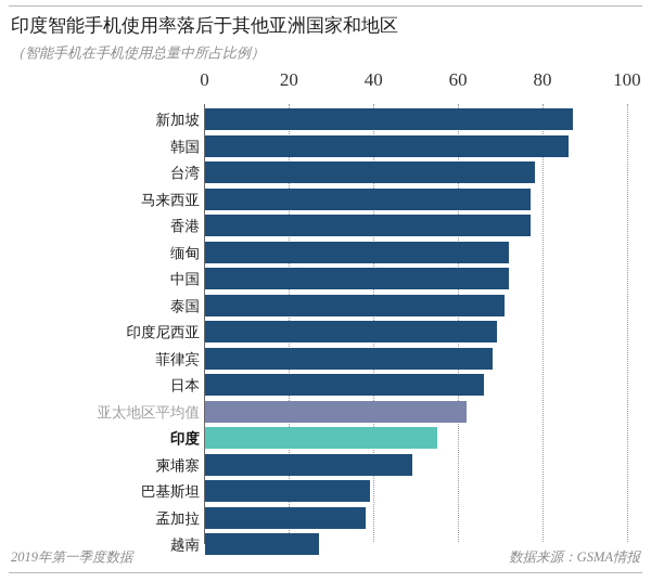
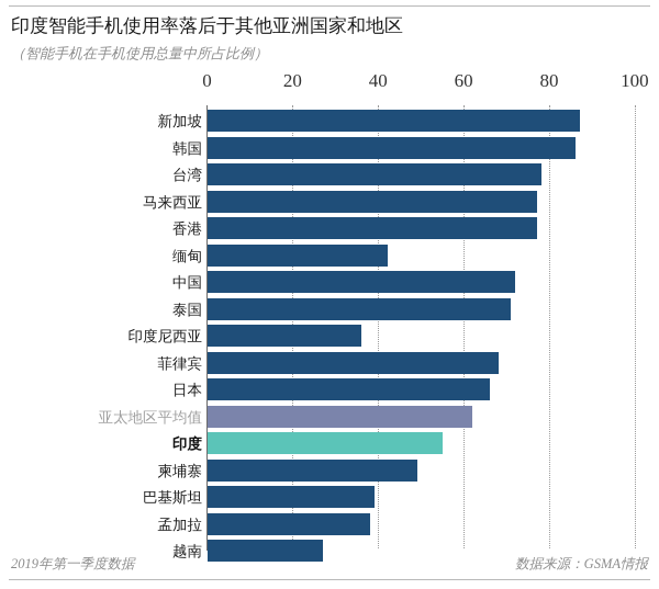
缅甸: 72 -> 42
印度尼西亚: 69 -> 36
